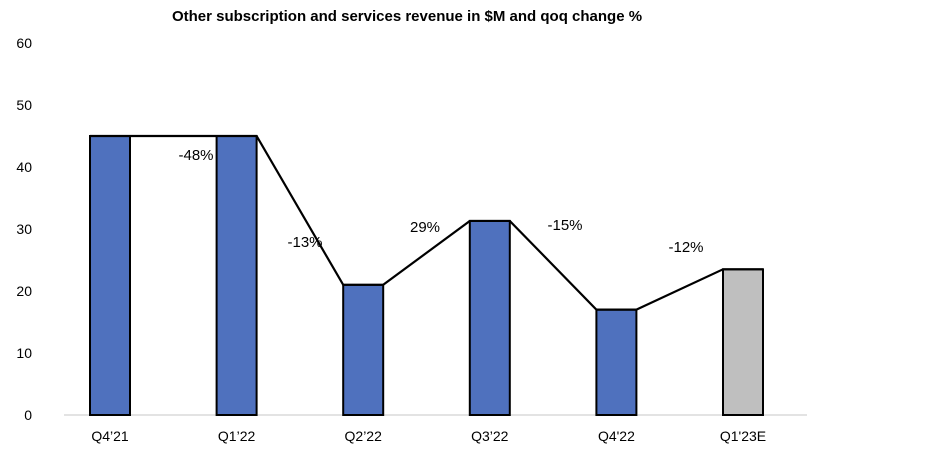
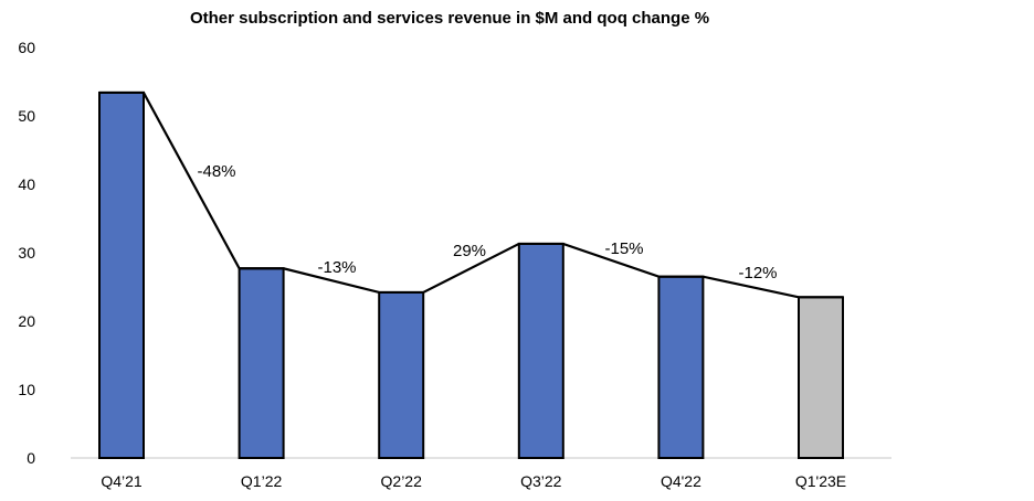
Q4’21: 45 -> 53
Q1’22: 45 -> 28
Q2’22: 21 -> 24
Q4'22: 17 -> 26
